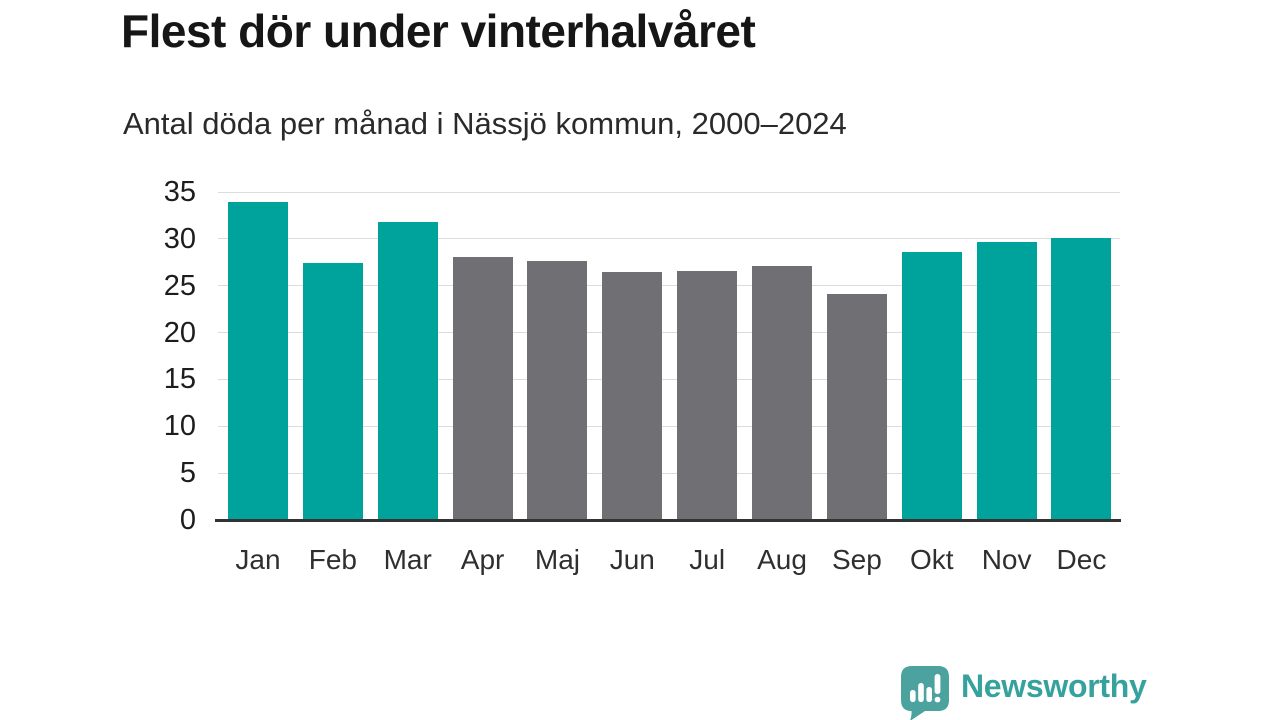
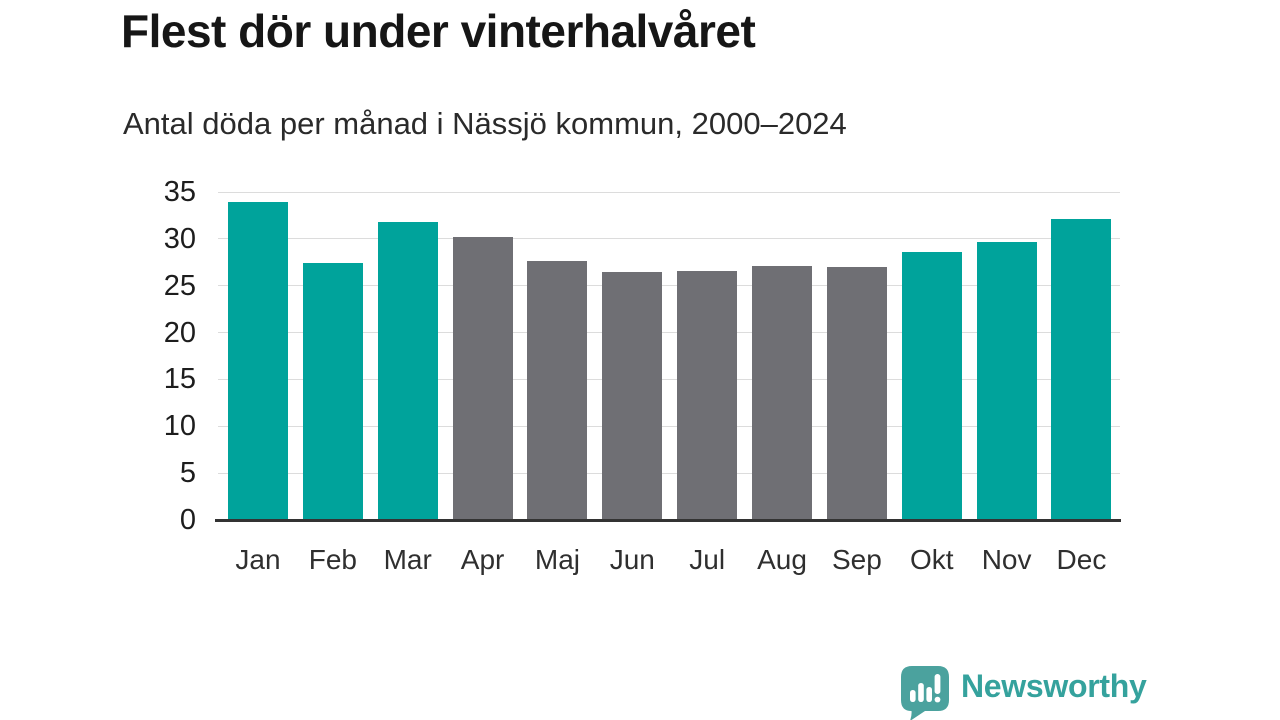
Apr: 28 -> 30
Sep: 24 -> 27
Dec: 30 -> 32
